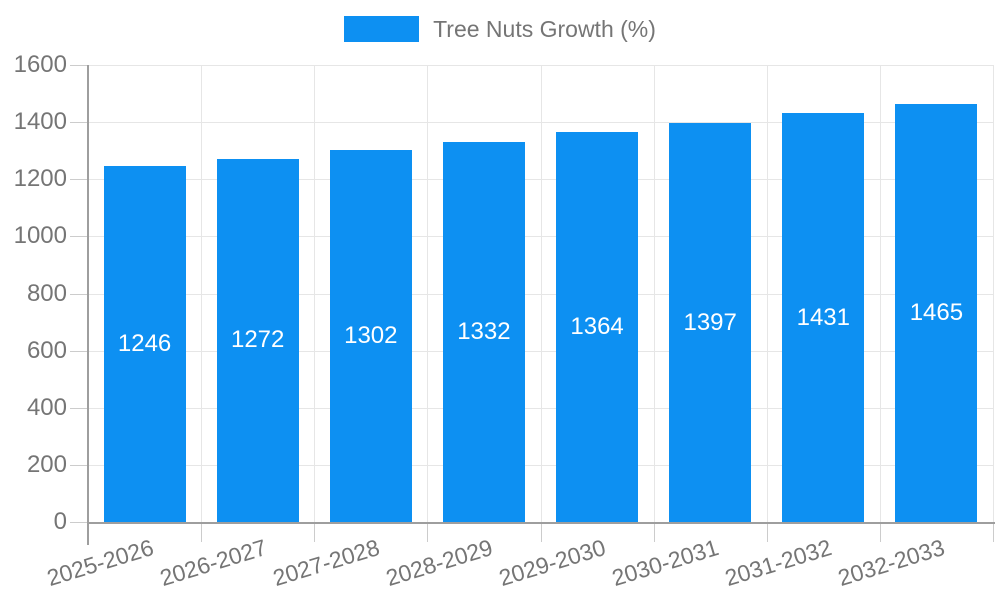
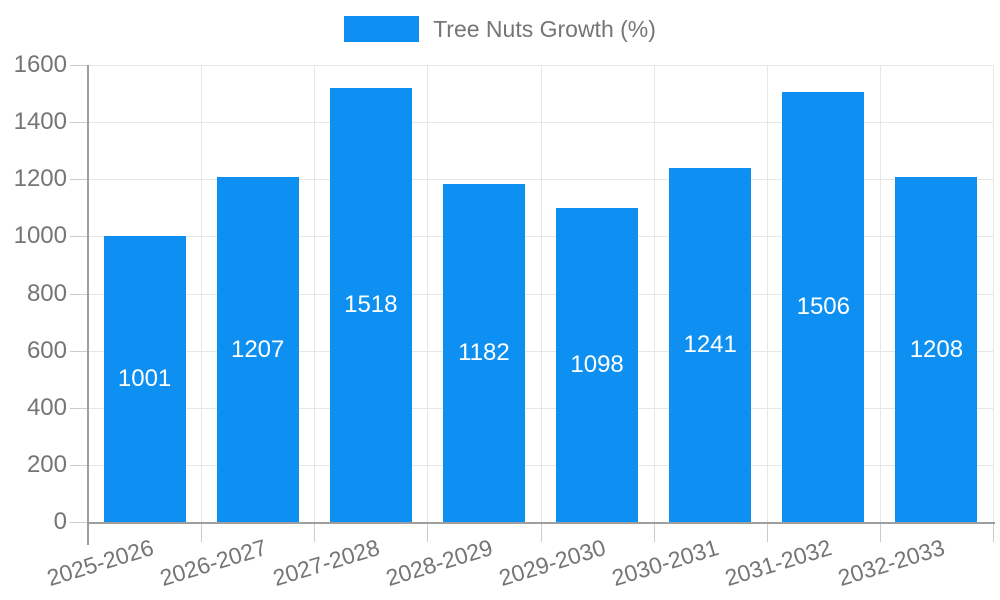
2025-2026: 1246 -> 1001
2026-2027: 1272 -> 1207
2027-2028: 1302 -> 1518
2028-2029: 1332 -> 1182
2029-2030: 1364 -> 1098
2030-2031: 1397 -> 1241
2031-2032: 1431 -> 1506
2032-2033: 1465 -> 1208
